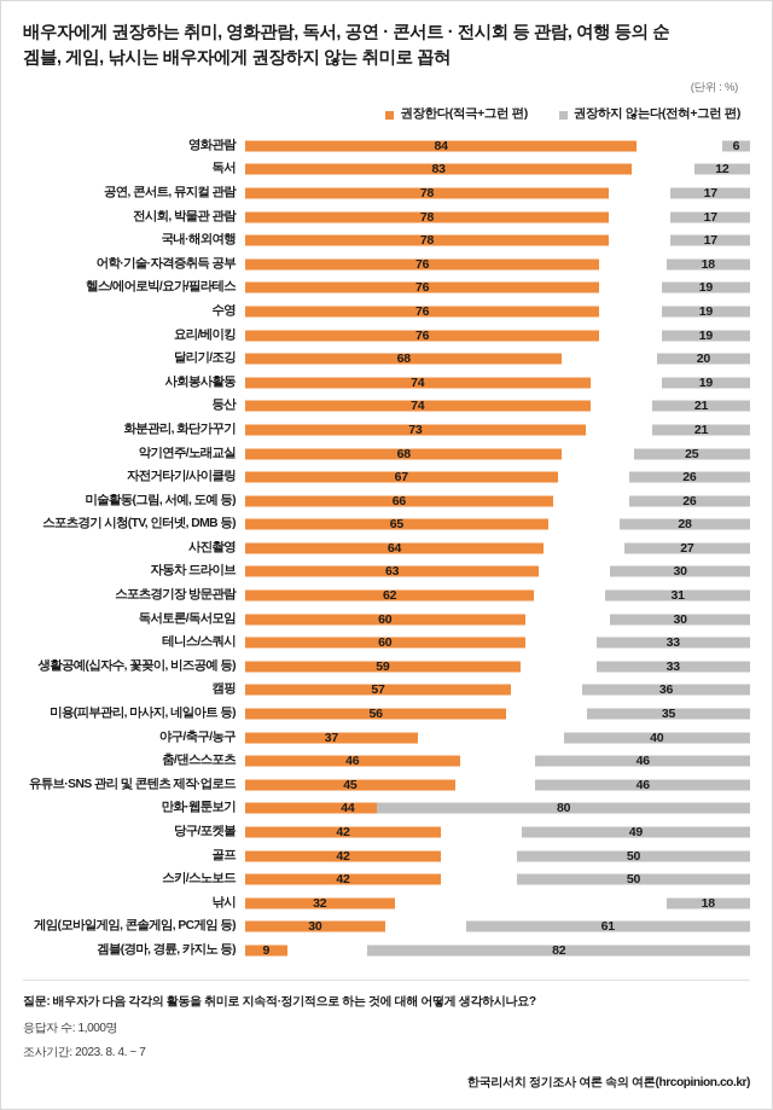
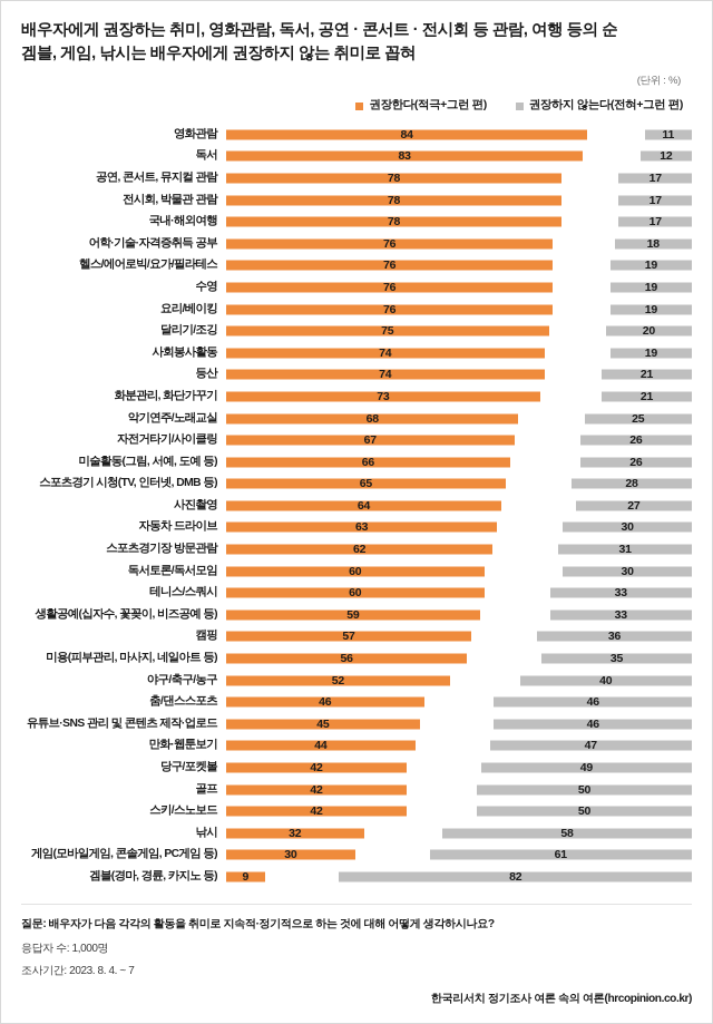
권장하지 않는다(전혀+그런 편)/영화관람: 6 -> 11
권장한다(적극+그런 편)/달리기/조깅: 68 -> 75
권장한다(적극+그런 편)/야구/축구/농구: 37 -> 52
권장하지 않는다(전혀+그런 편)/만화·웹툰보기: 80 -> 47
권장하지 않는다(전혀+그런 편)/낚시: 18 -> 58
